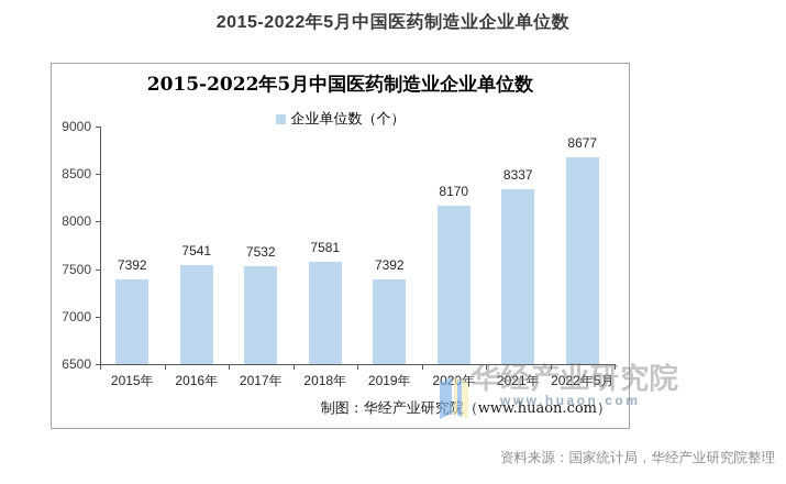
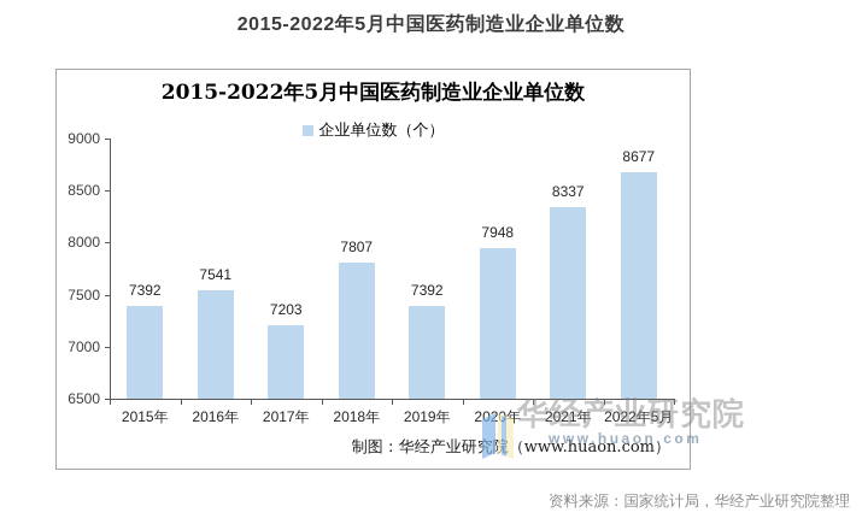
2017年: 7532 -> 7203
2018年: 7581 -> 7807
2020年: 8170 -> 7948
